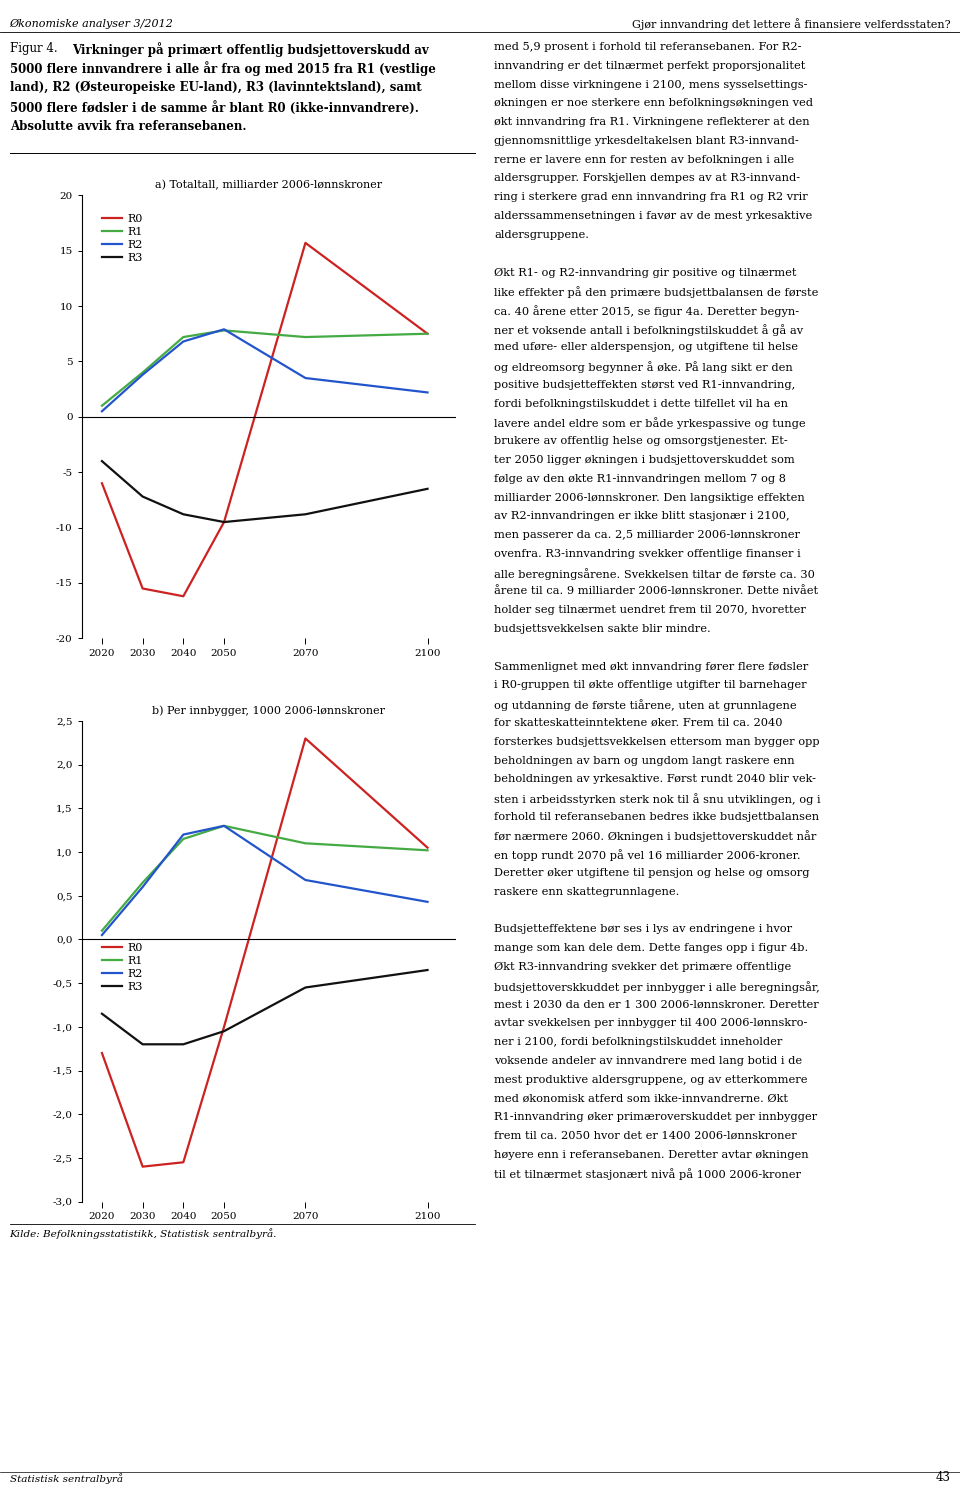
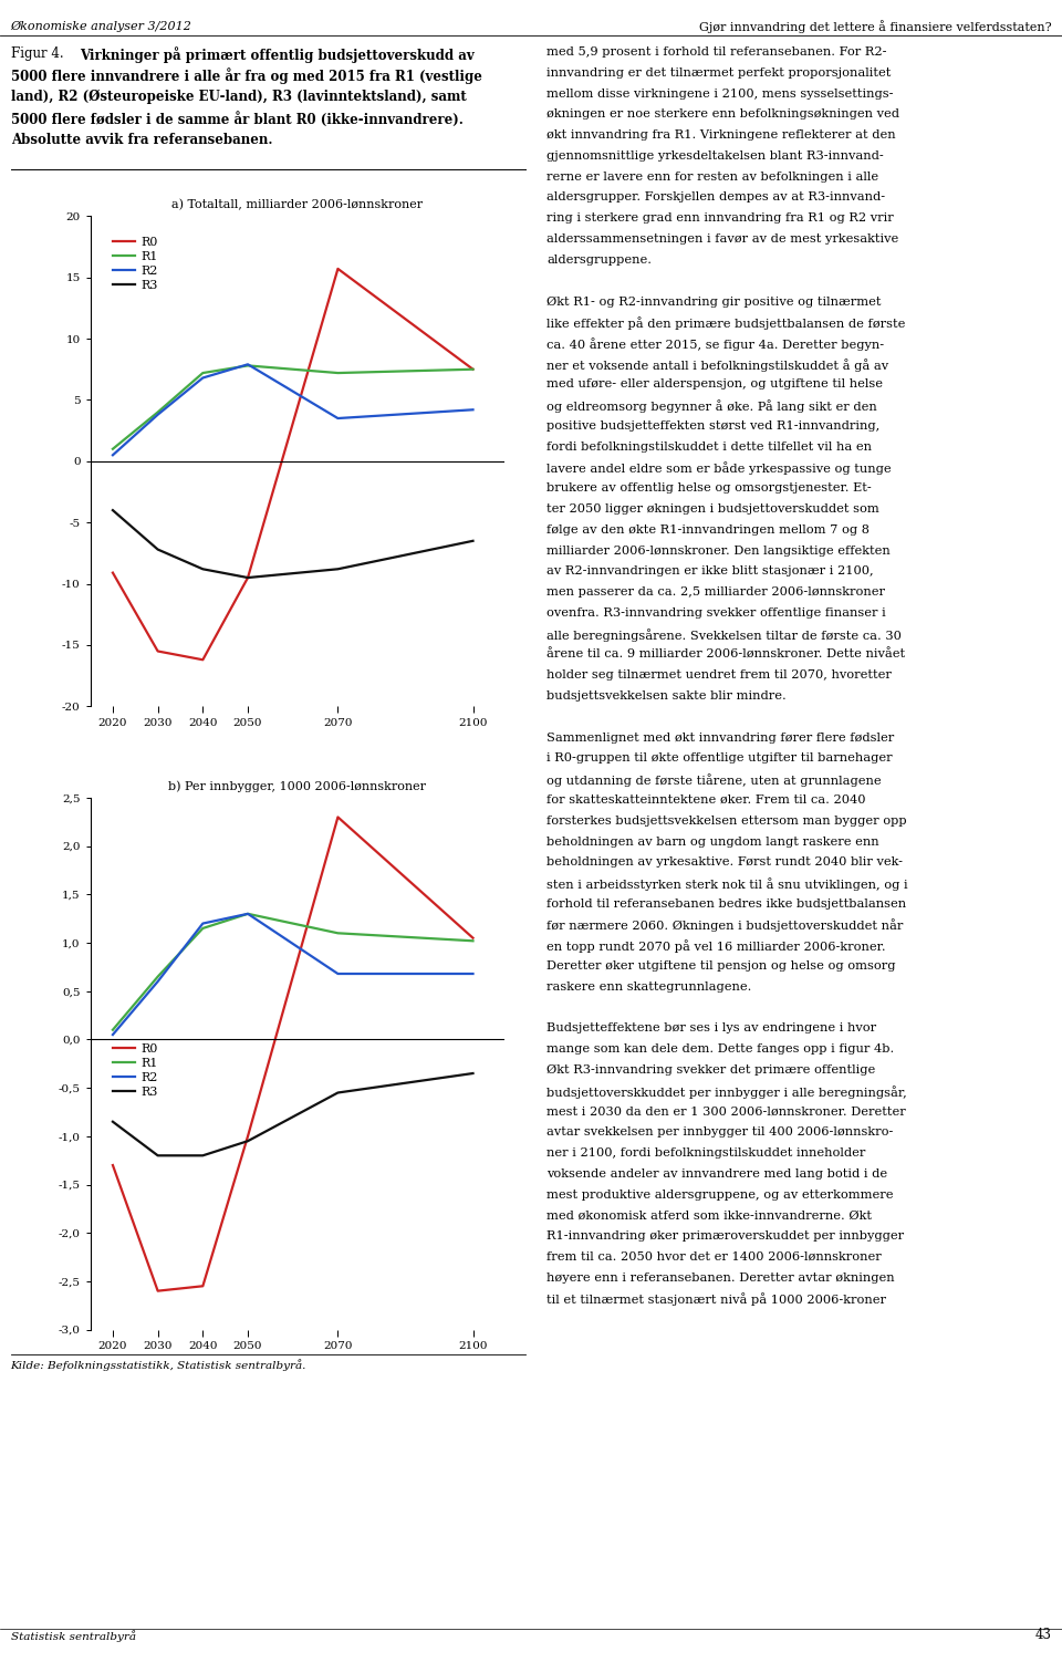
a) Totaltall, milliarder 2006-lønnskroner/R0/2020: -6.0 -> -9.1
a) Totaltall, milliarder 2006-lønnskroner/R2/2100: 2.2 -> 4.2
b) Per innbygger, 1000 2006-lønnskroner/R2/2100: 0,43 -> 0,68
